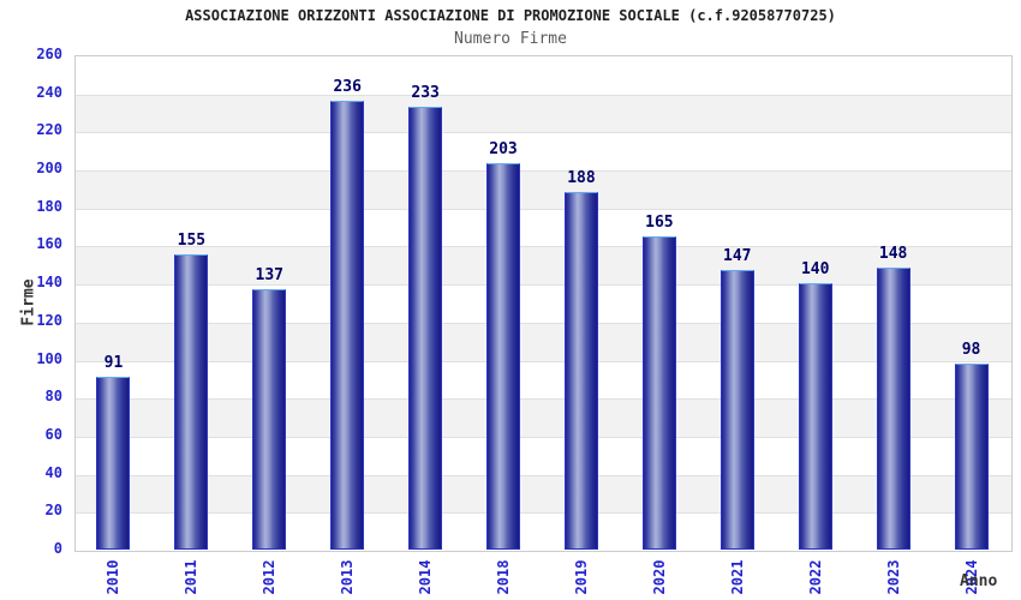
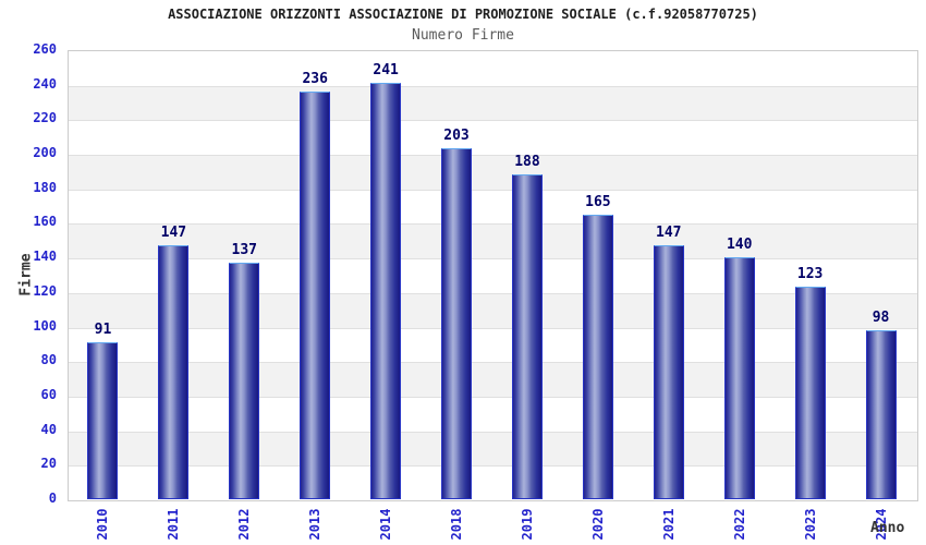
2011: 155 -> 147
2014: 233 -> 241
2023: 148 -> 123
